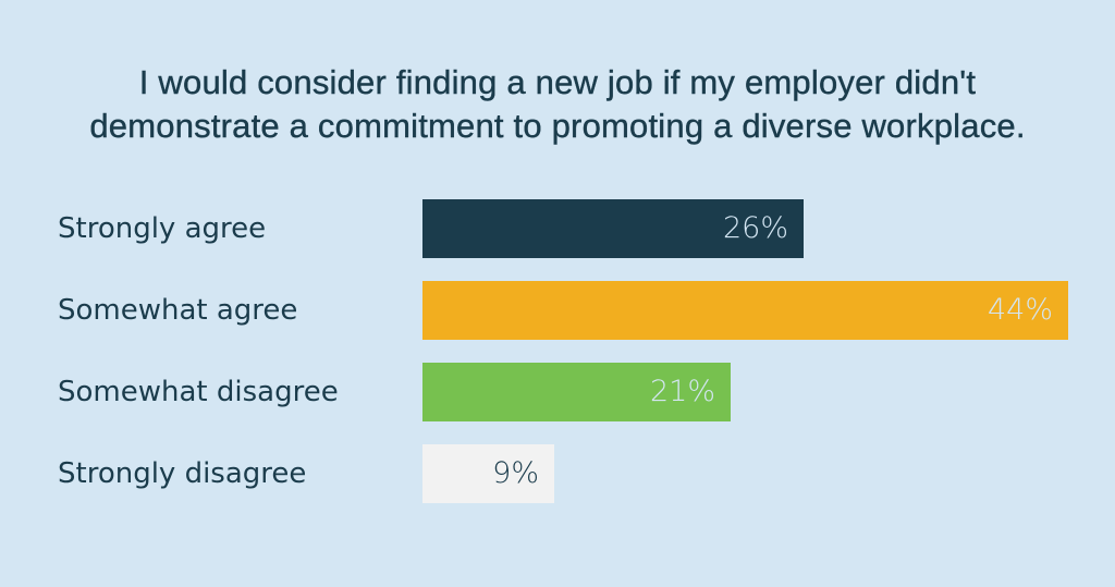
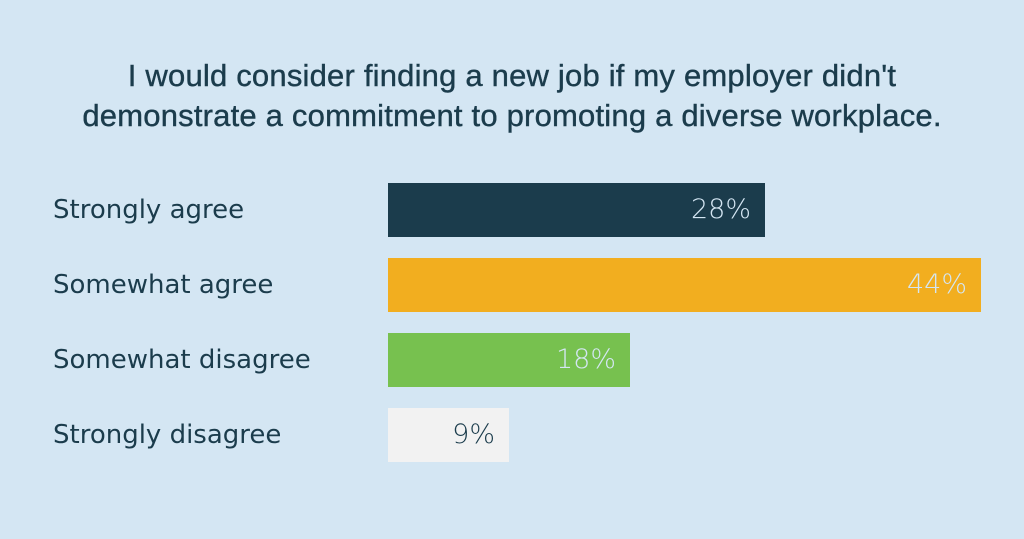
Strongly agree: 26% -> 28%
Somewhat disagree: 21% -> 18%
